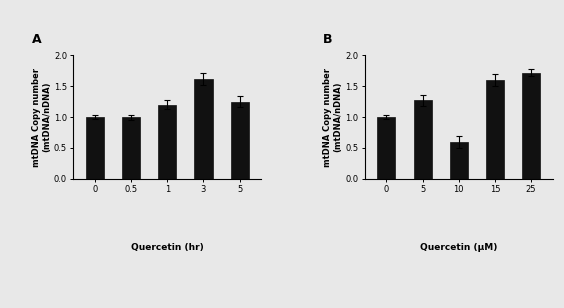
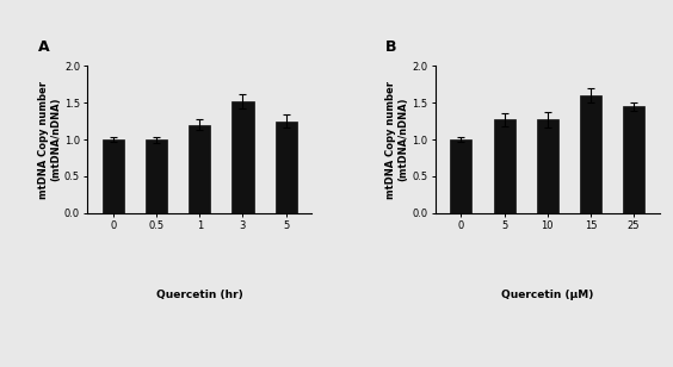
3: 1.62 -> 1.52
10: 0.60 -> 1.27
25: 1.72 -> 1.45
